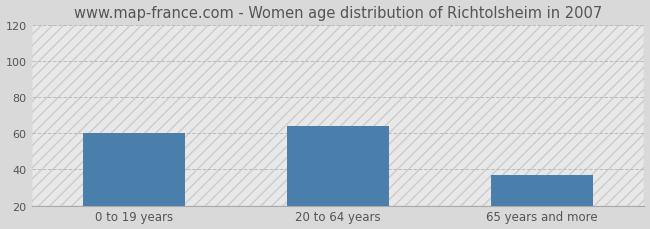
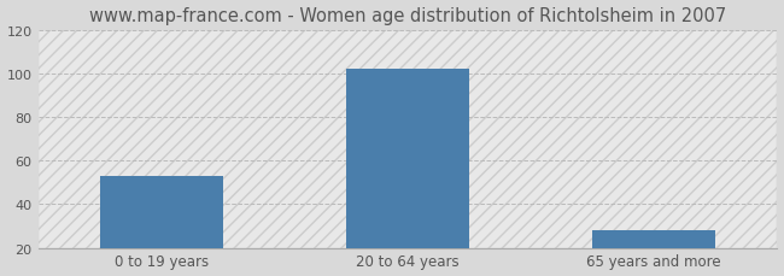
0 to 19 years: 60 -> 53
20 to 64 years: 64 -> 102
65 years and more: 37 -> 28
